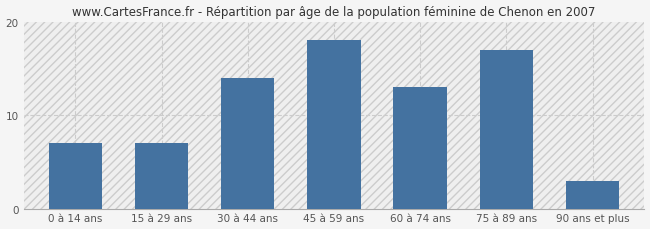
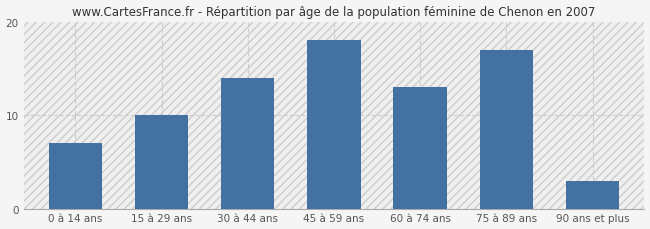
15 à 29 ans: 7 -> 10
